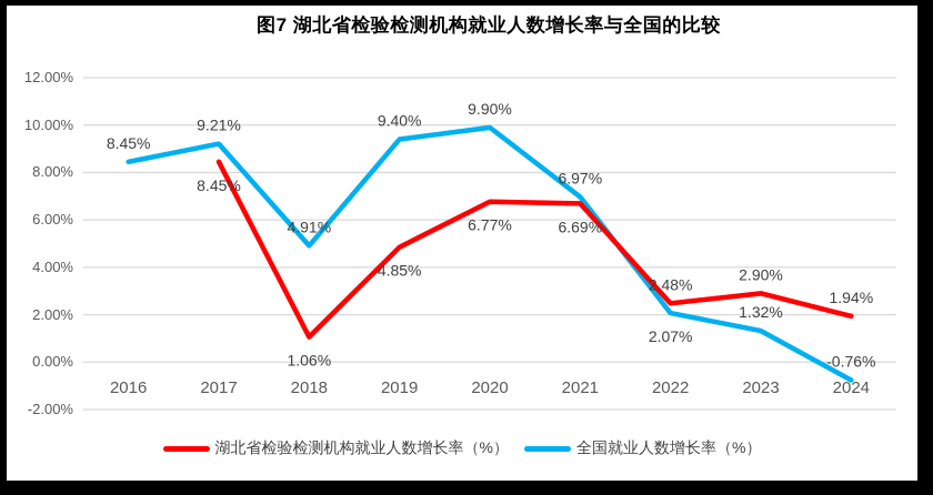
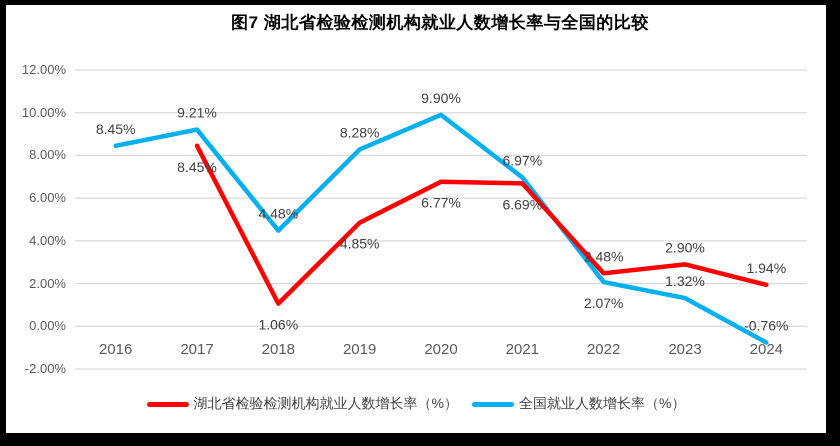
全国就业人数增长率（%）/2018: 4.91% -> 4.48%
全国就业人数增长率（%）/2019: 9.40% -> 8.28%
